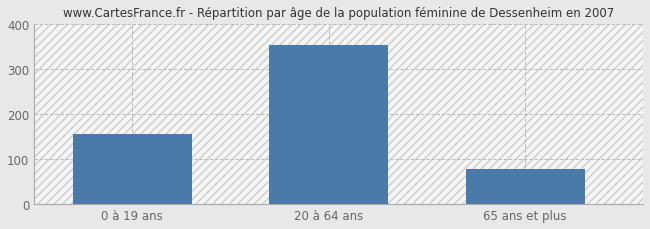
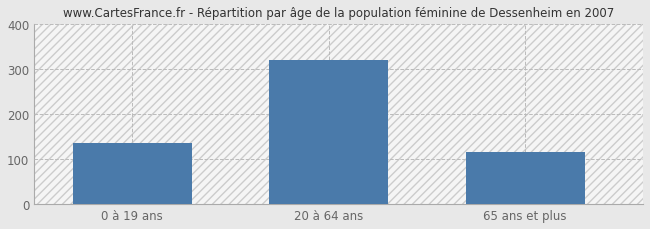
0 à 19 ans: 155 -> 135
20 à 64 ans: 353 -> 320
65 ans et plus: 79 -> 115
